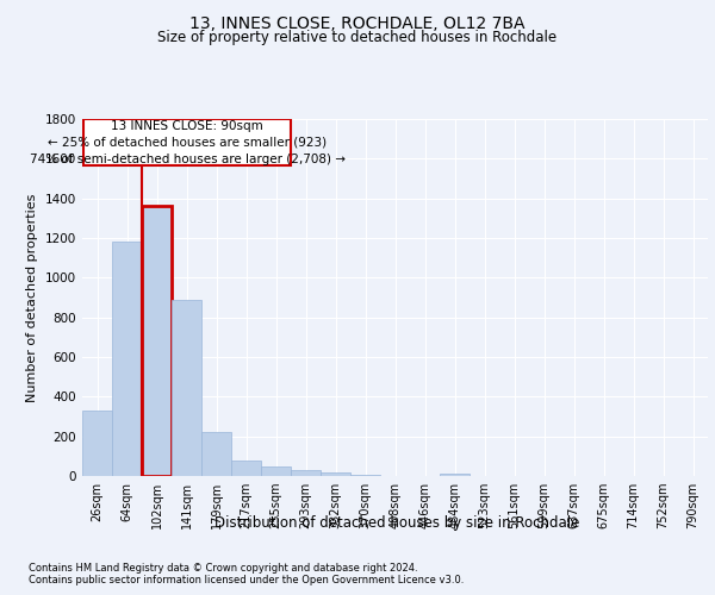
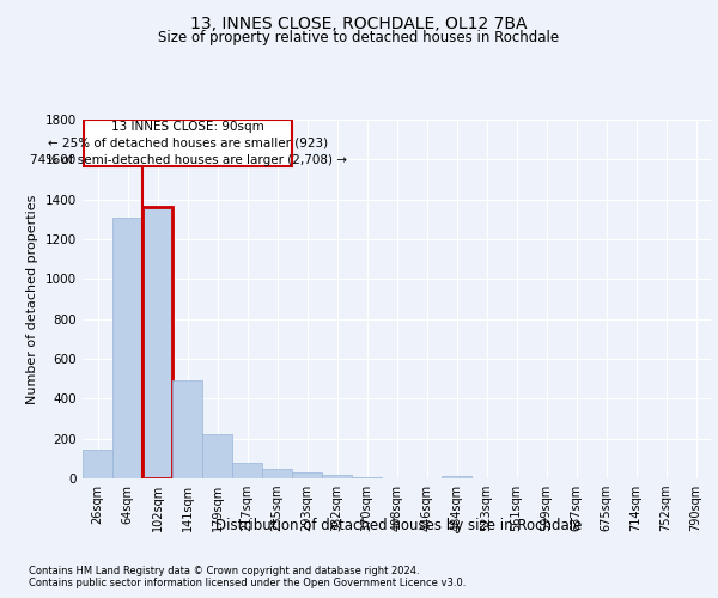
26sqm: 330 -> 140
64sqm: 1180 -> 1310
141sqm: 890 -> 490
